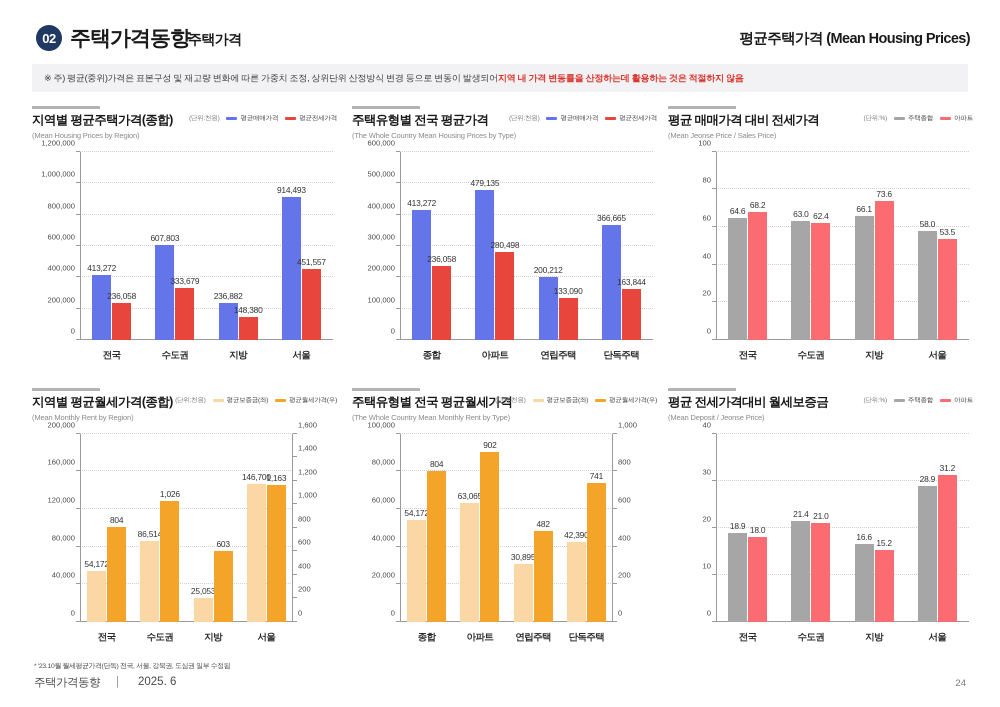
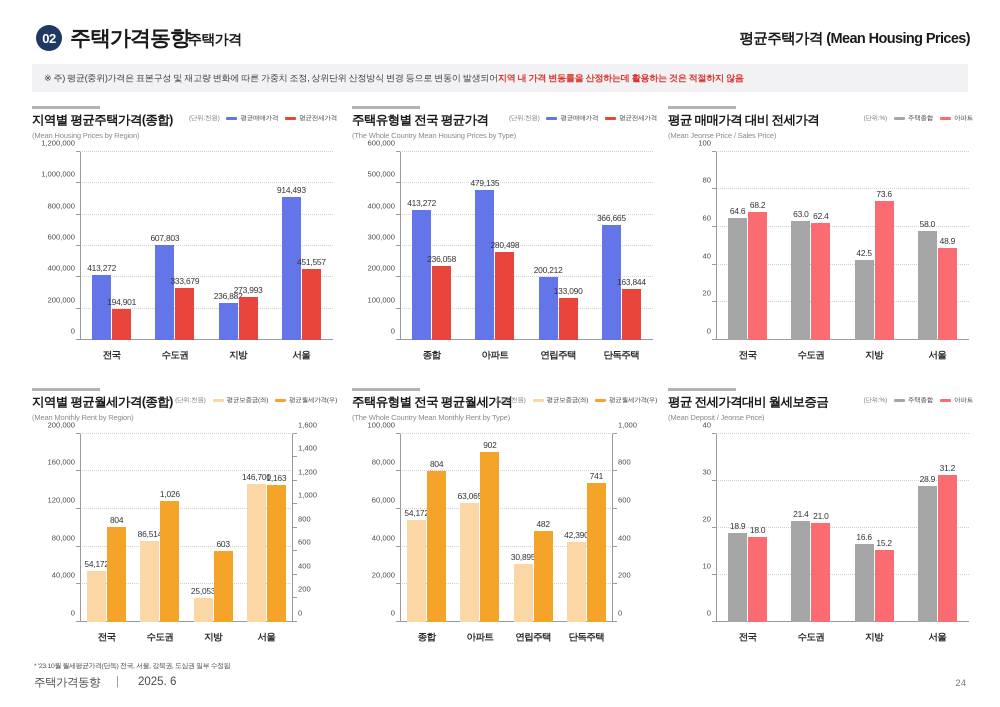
지역별 평균주택가격(종합)/평균전세가격/전국: 236,058 -> 194,901
지역별 평균주택가격(종합)/평균전세가격/지방: 148,380 -> 273,993
평균 매매가격 대비 전세가격/주택종합/지방: 66.1 -> 42.5
평균 매매가격 대비 전세가격/아파트/서울: 53.5 -> 48.9
